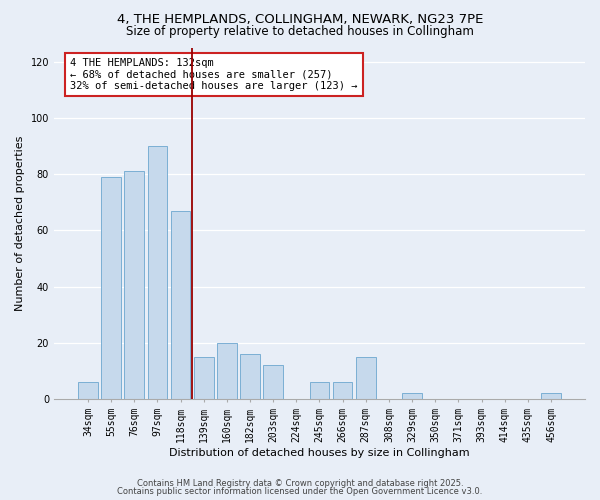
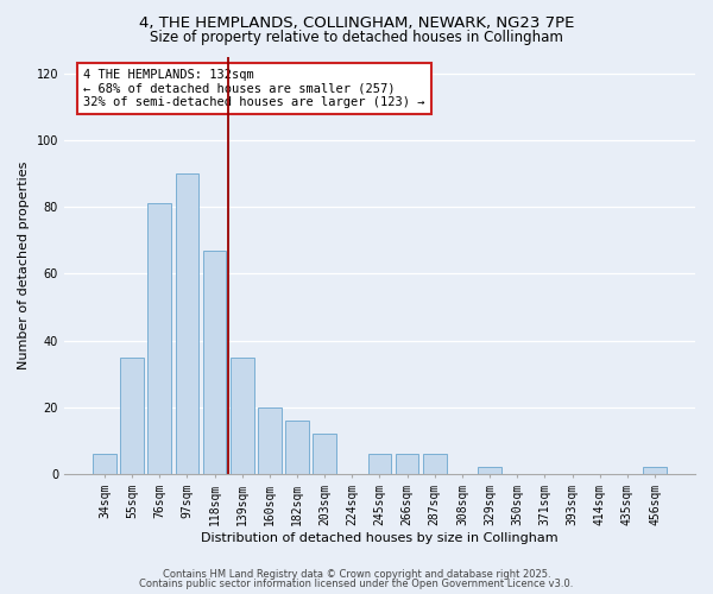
55sqm: 79 -> 35
139sqm: 15 -> 35
287sqm: 15 -> 6
